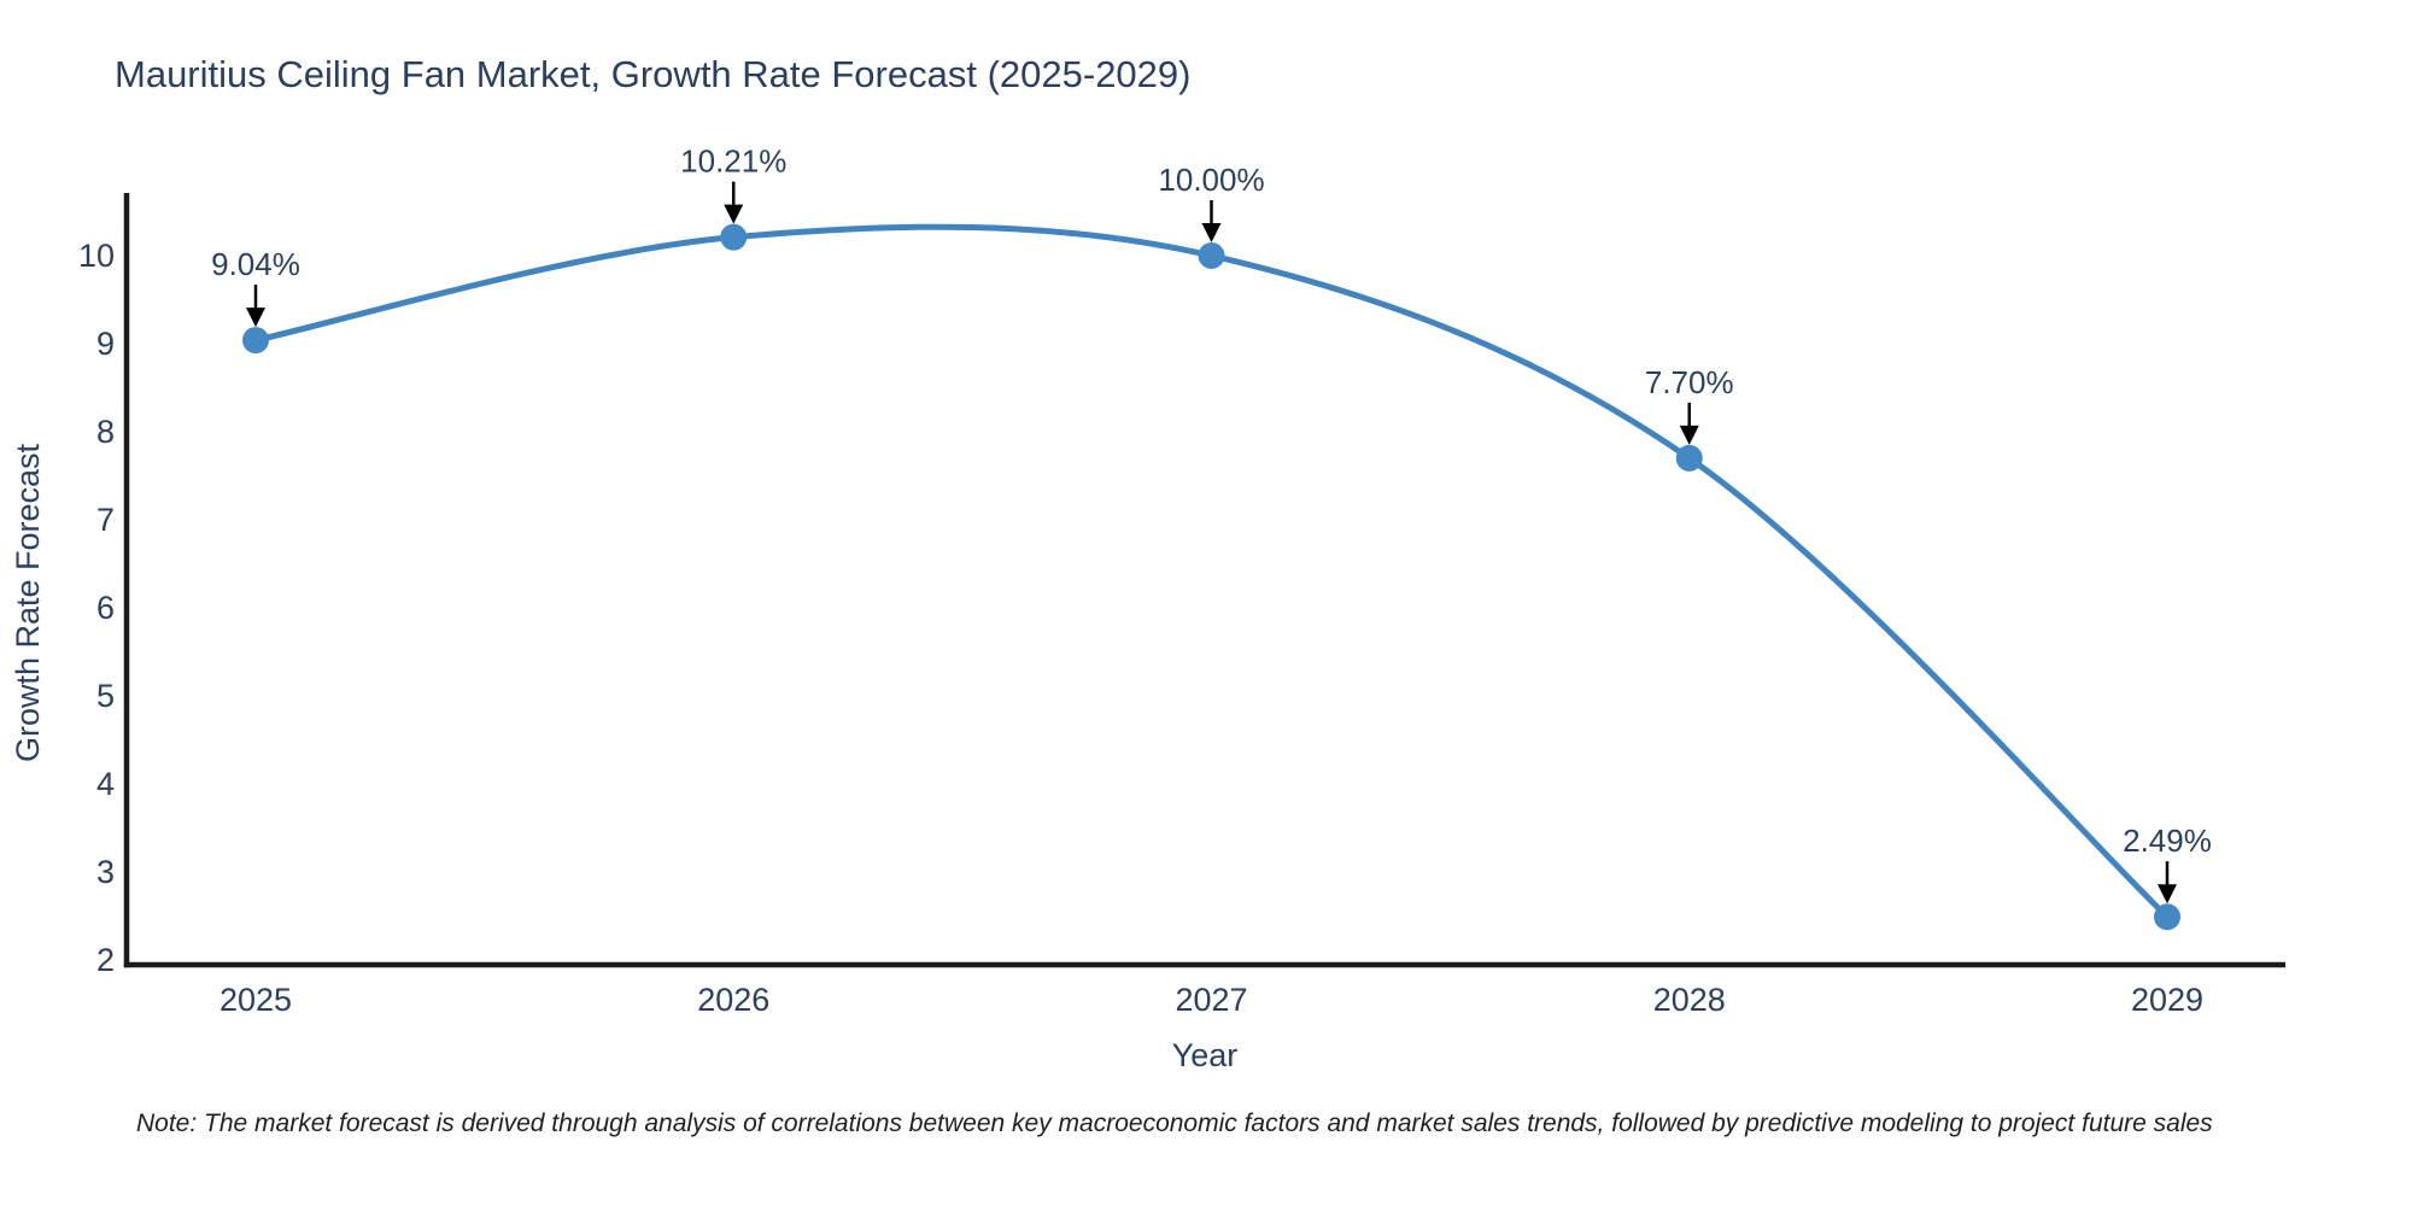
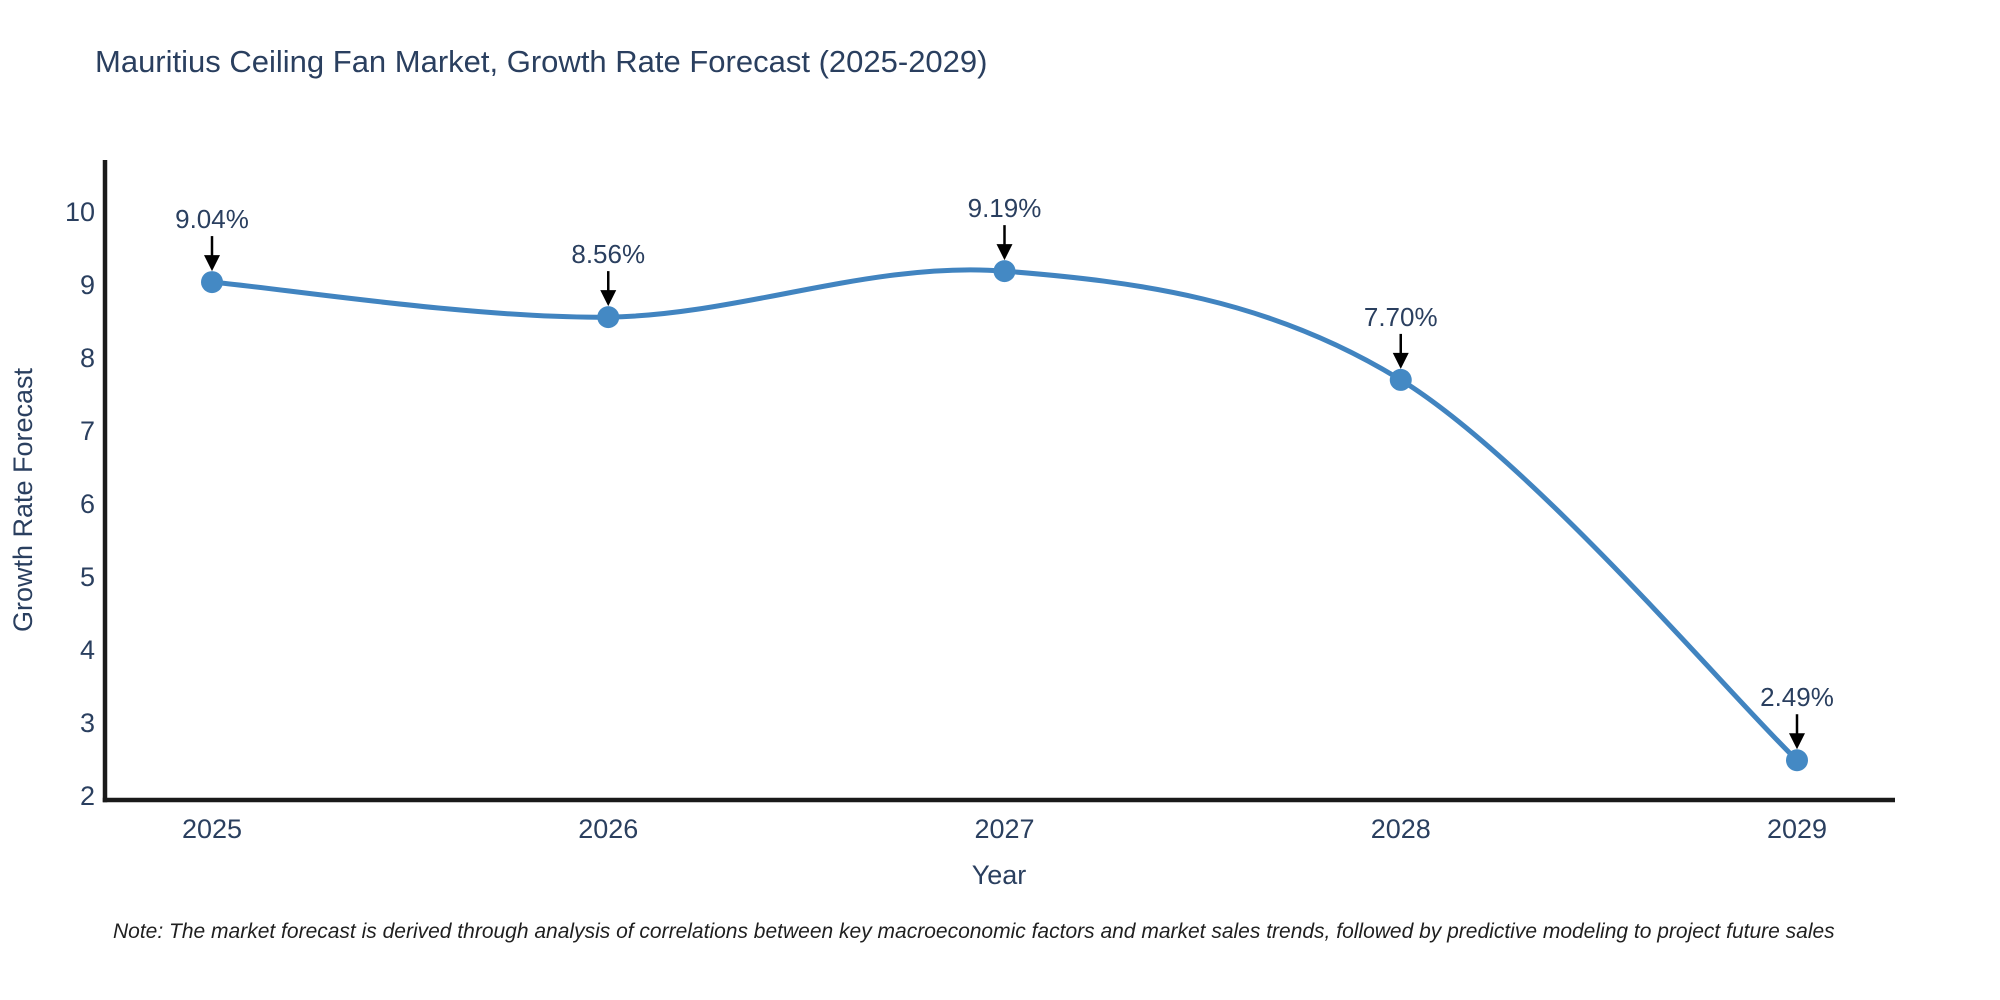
2026: 10.21% -> 8.56%
2027: 10.00% -> 9.19%
